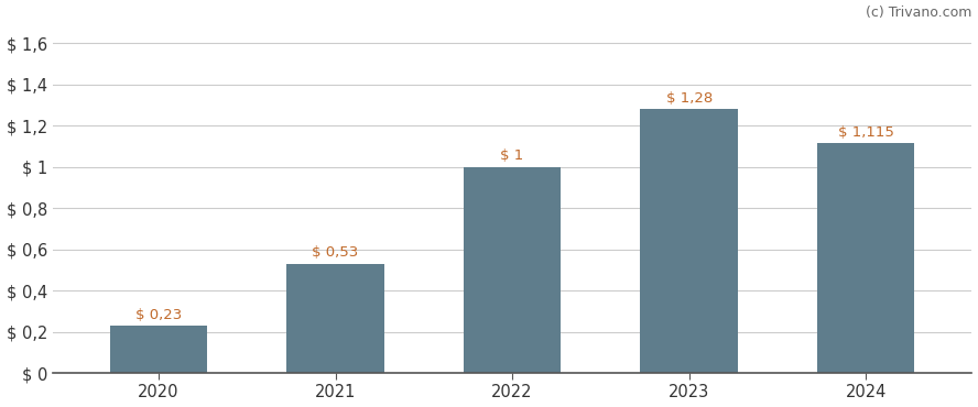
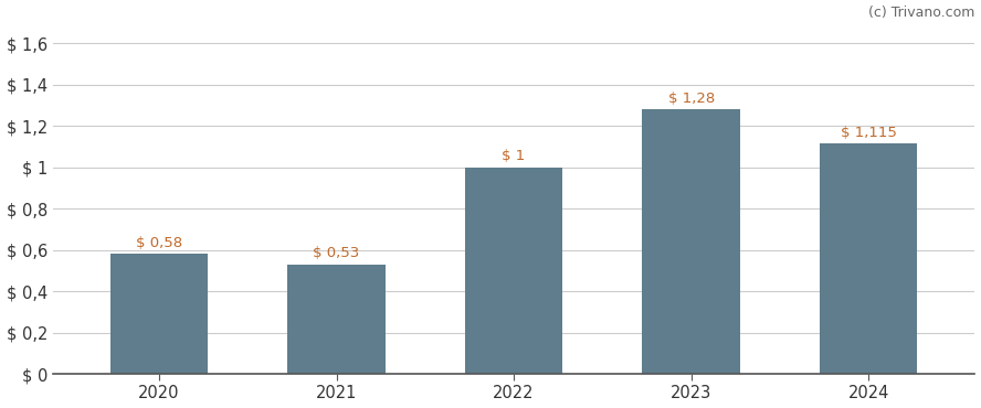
2020: 0,23 -> 0,58
